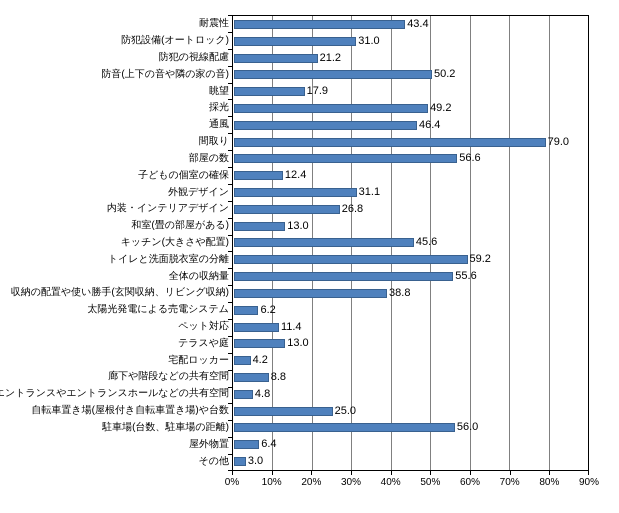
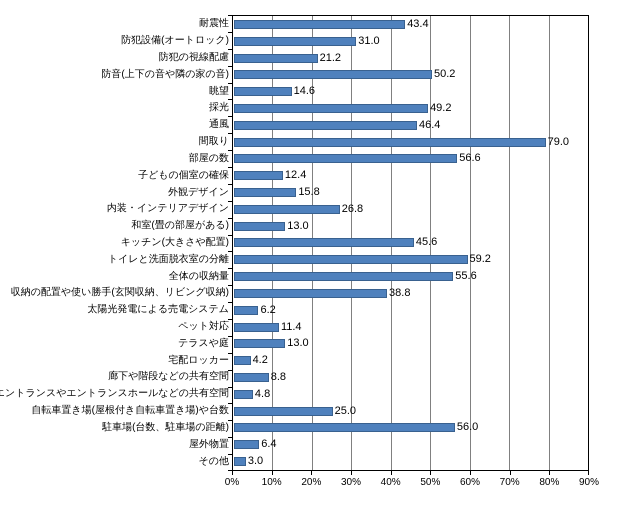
眺望: 17.9 -> 14.6
外観デザイン: 31.1 -> 15.8
